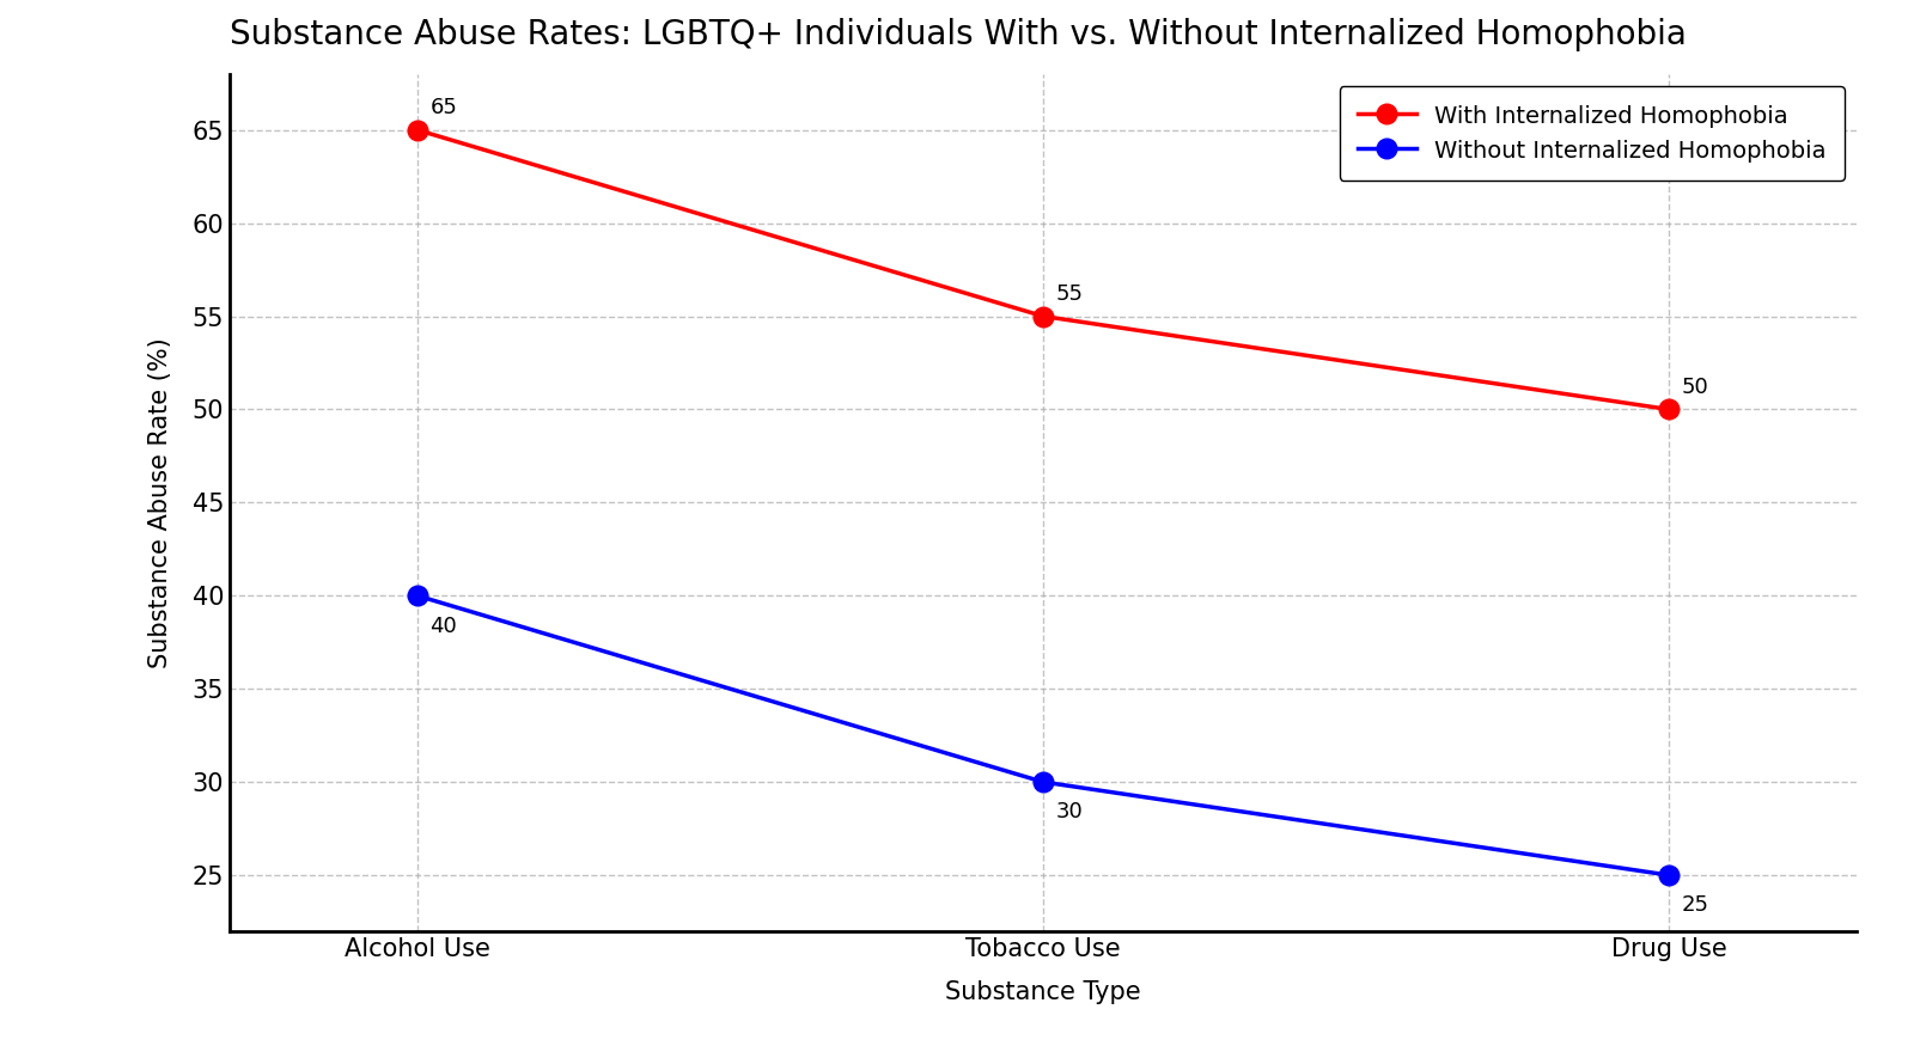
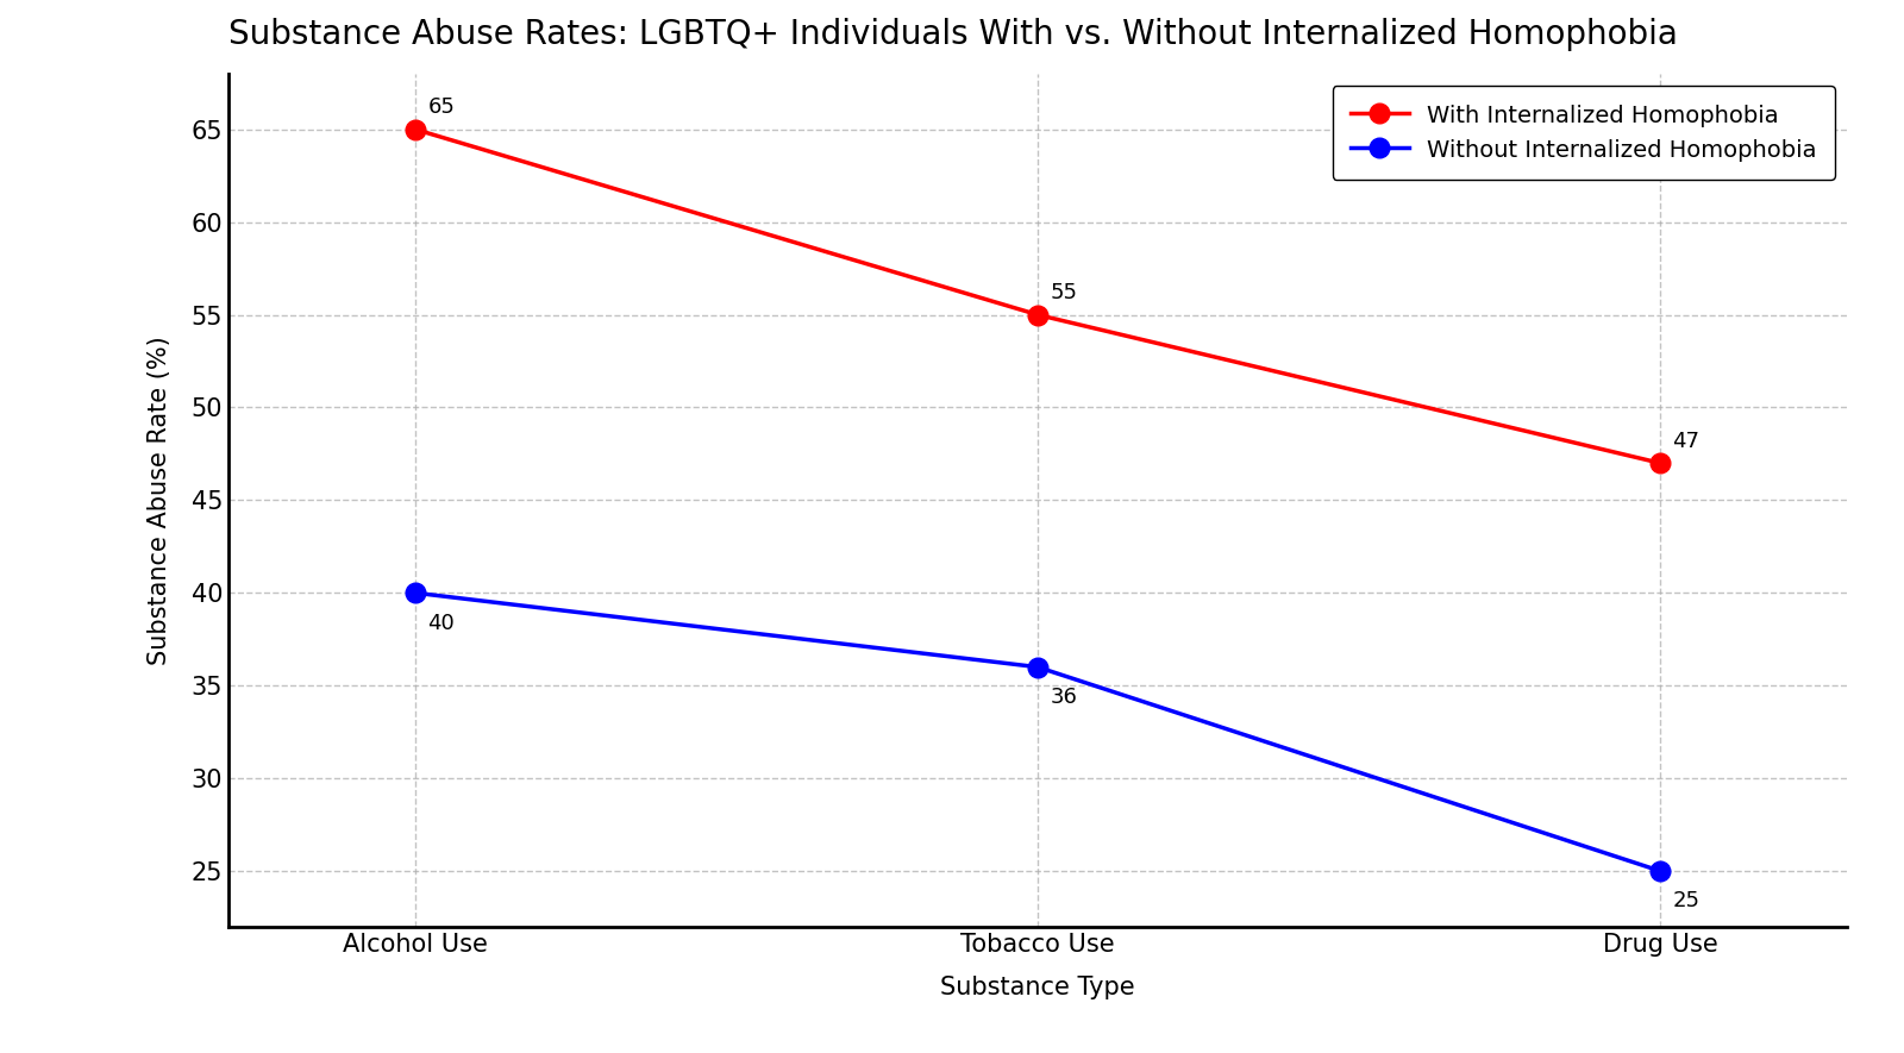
Without Internalized Homophobia/Tobacco Use: 30 -> 36
With Internalized Homophobia/Drug Use: 50 -> 47
